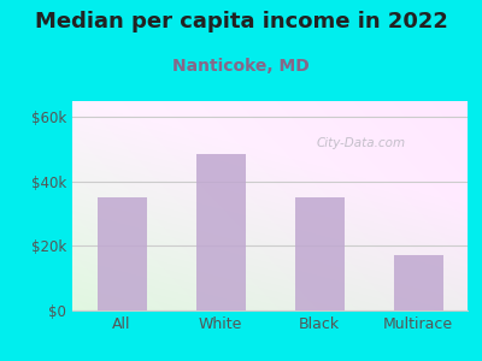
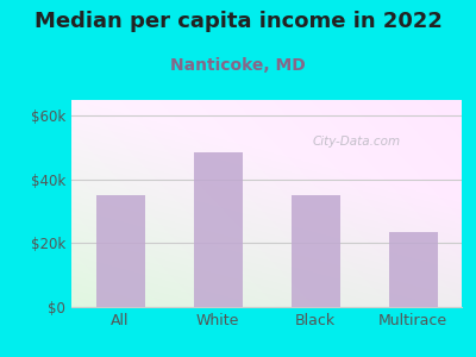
Multirace: $17.0k -> $23.5k
